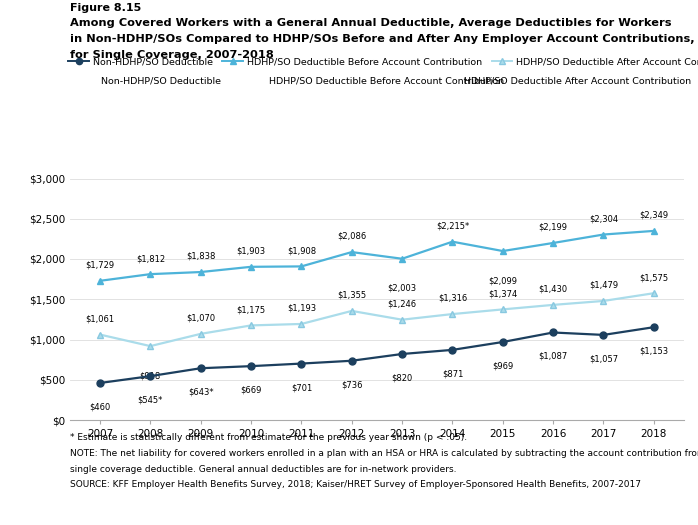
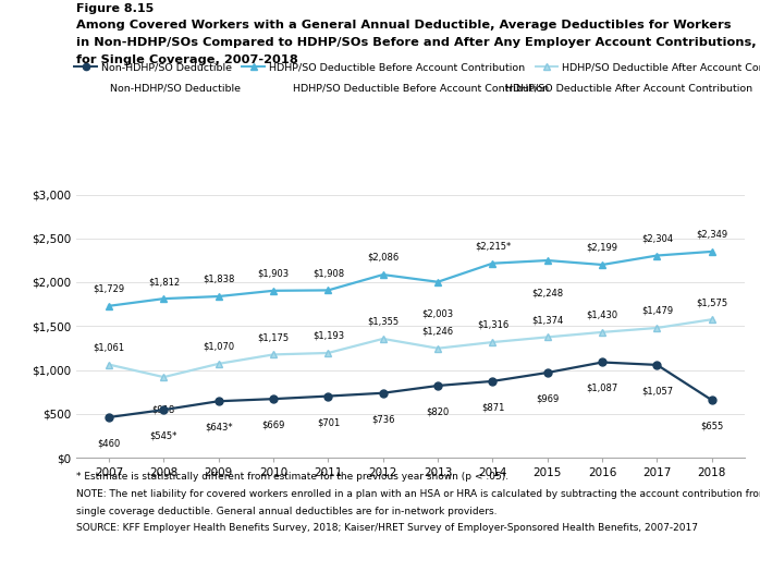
HDHP/SO Deductible Before Account Contribution/2015: $2,099 -> $2,248
Non-HDHP/SO Deductible/2018: $1,153 -> $655
